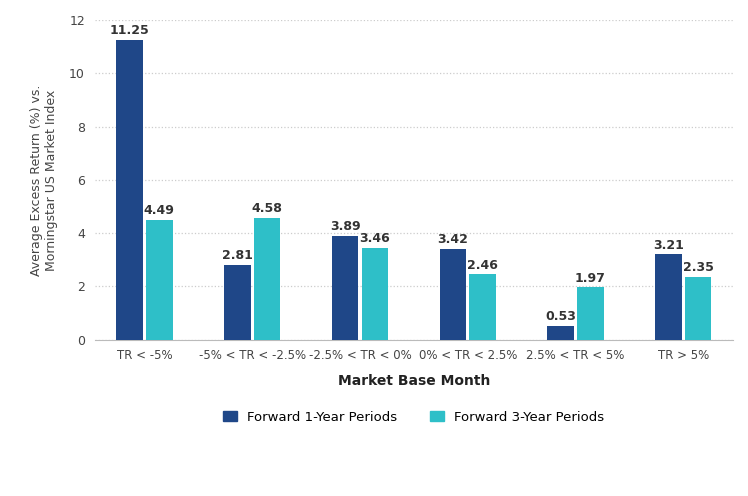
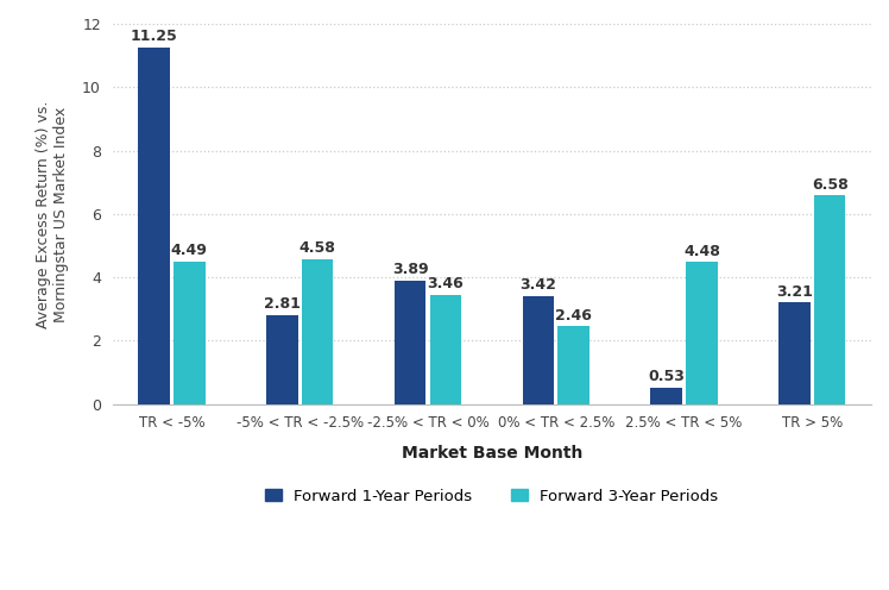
Forward 3-Year Periods/2.5% < TR < 5%: 1.97 -> 4.48
Forward 3-Year Periods/TR > 5%: 2.35 -> 6.58
